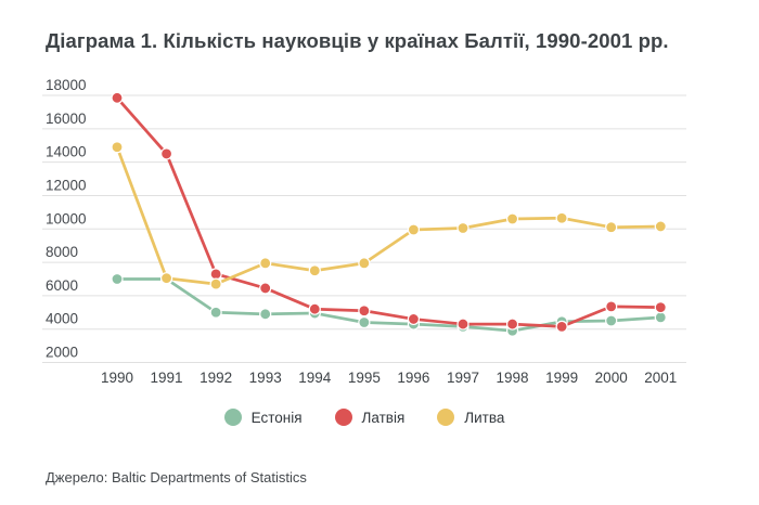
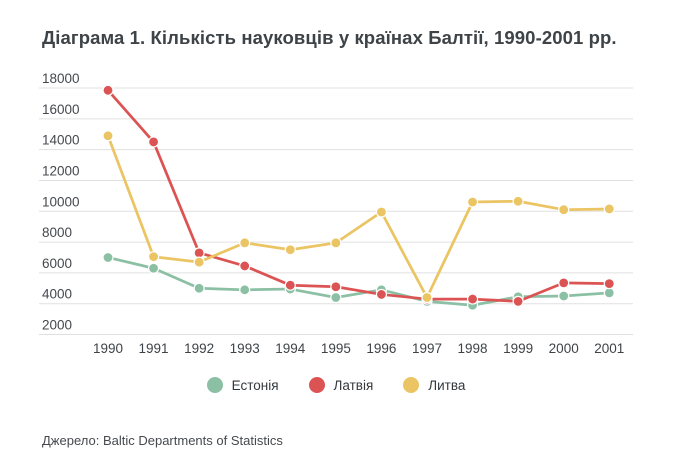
Естонія/1991: 7000 -> 6300
Естонія/1996: 4300 -> 4900
Литва/1997: 10000 -> 4400
